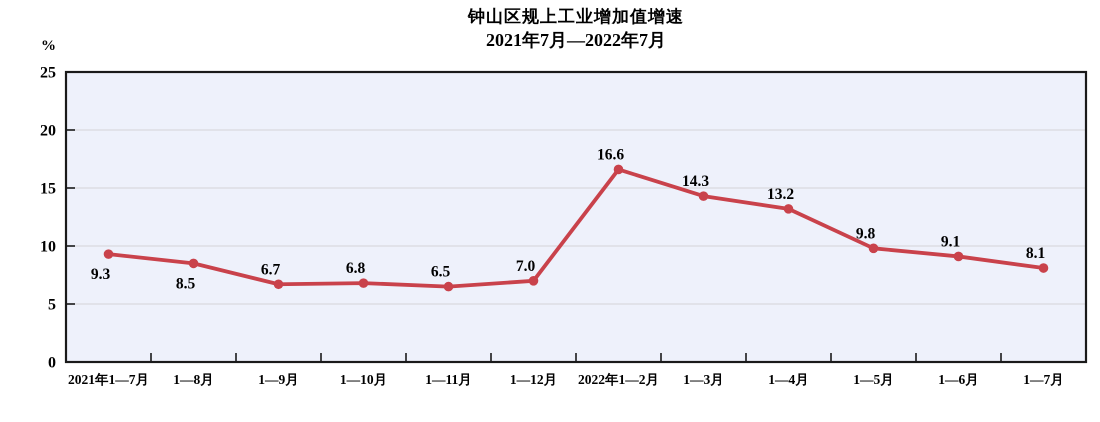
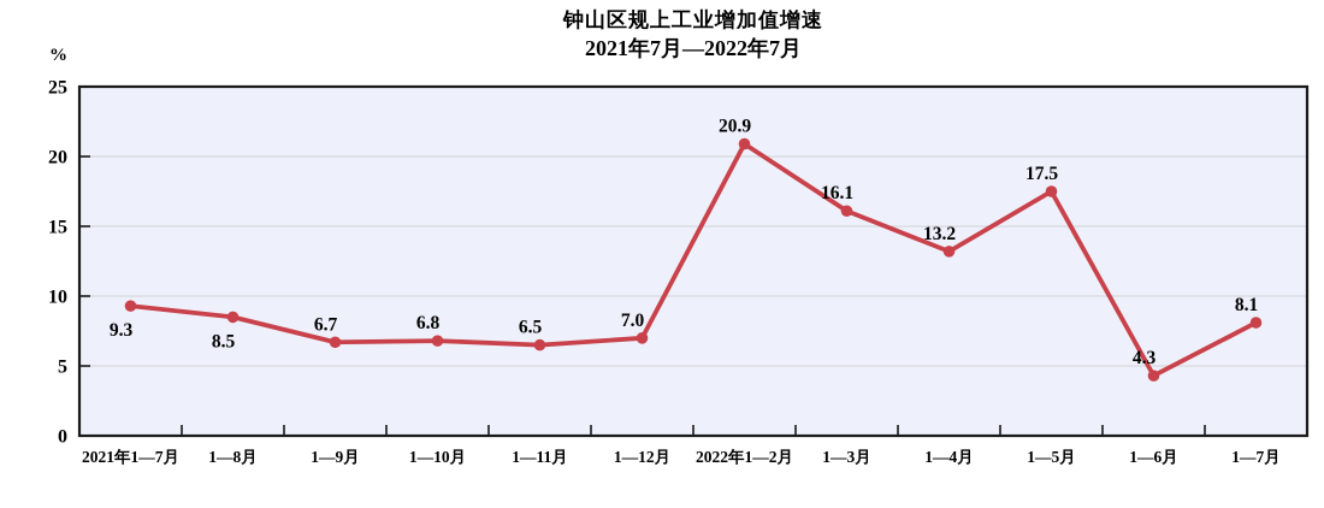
2022年1—2月: 16.6 -> 20.9
1—3月: 14.3 -> 16.1
1—5月: 9.8 -> 17.5
1—6月: 9.1 -> 4.3
